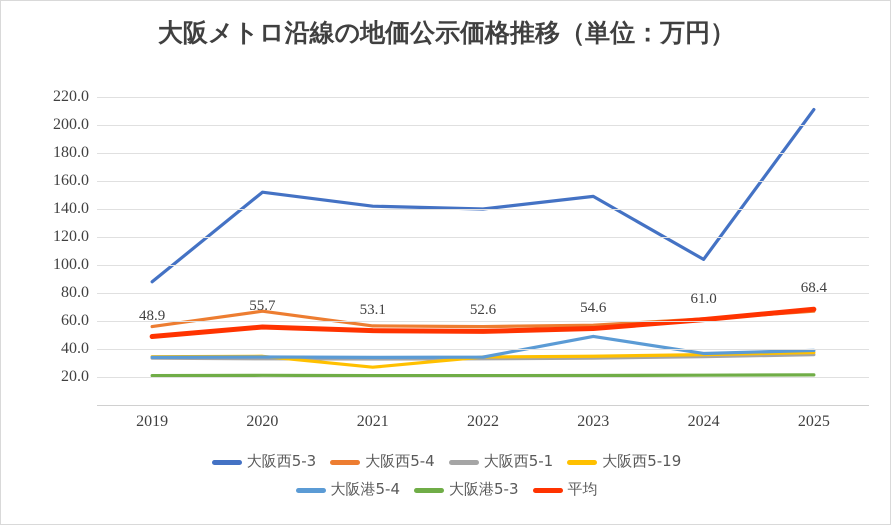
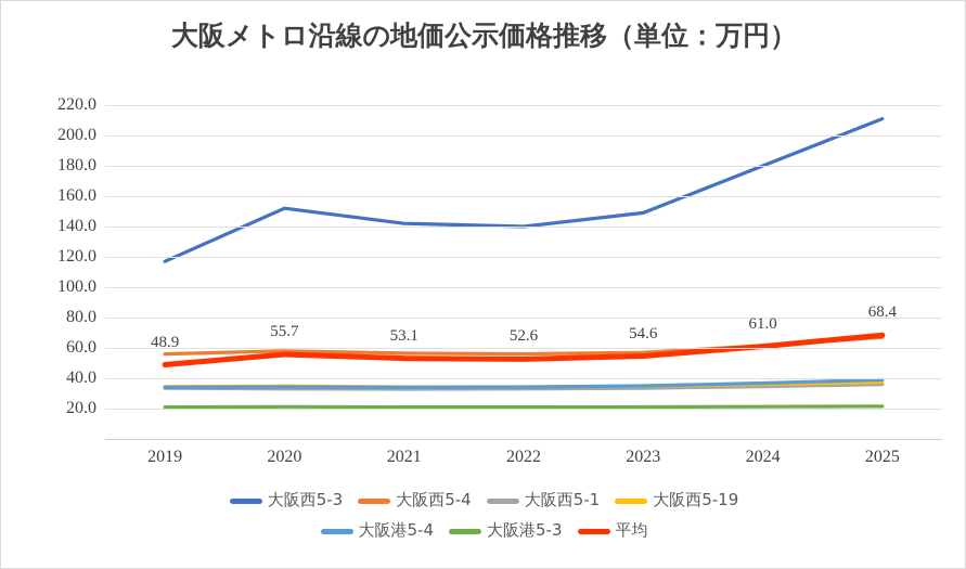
大阪西5-3/2019: 88 -> 117
大阪西5-4/2020: 67 -> 58
大阪西5-19/2021: 27 -> 34
大阪港5-4/2023: 49 -> 35
大阪西5-3/2024: 104 -> 180
